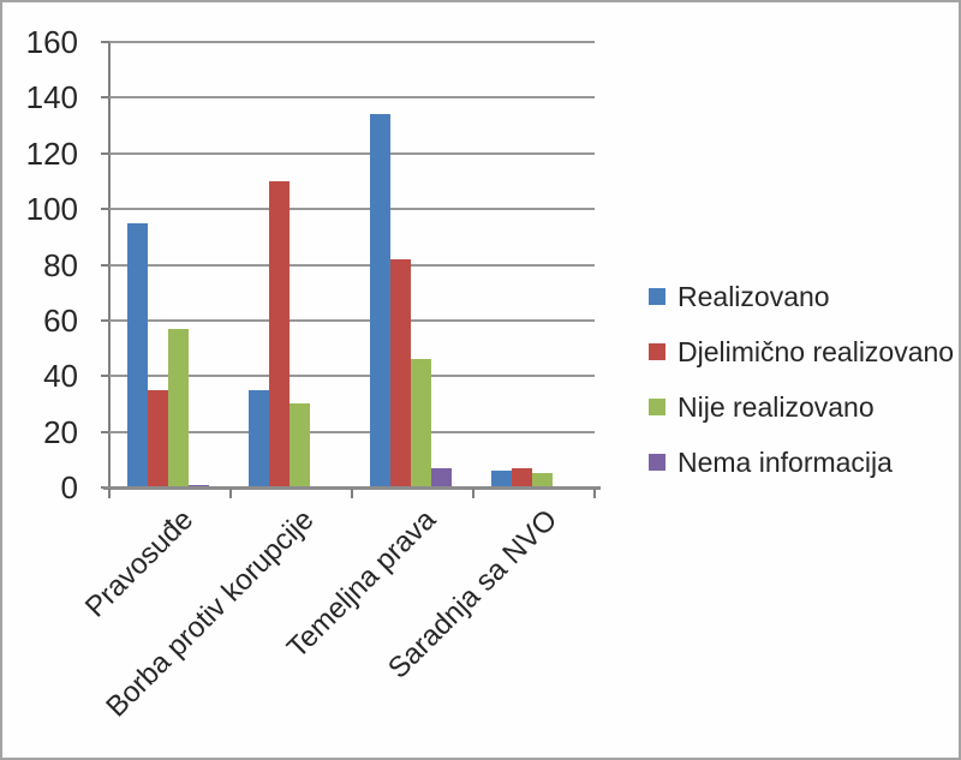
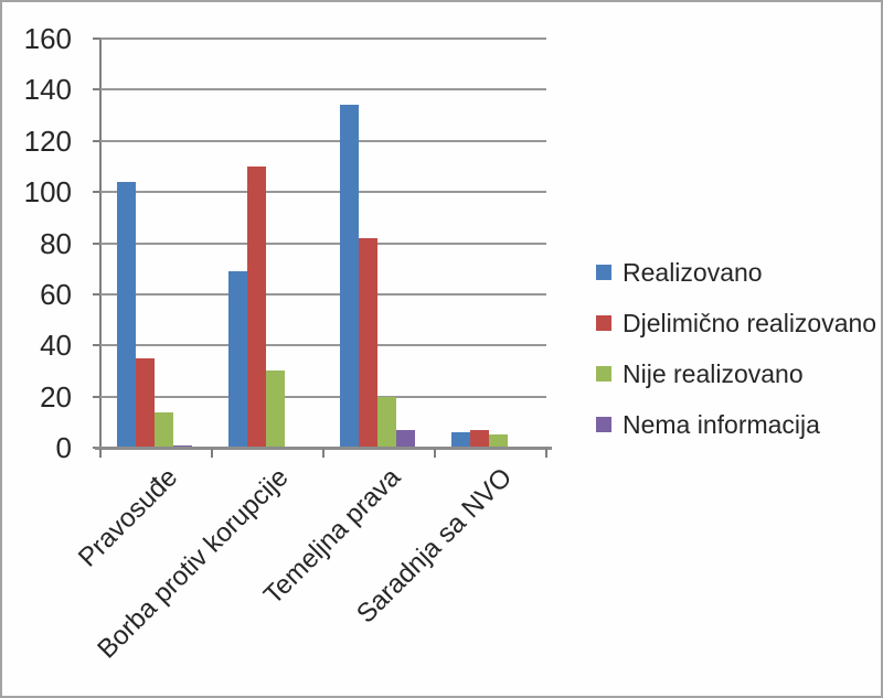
Realizovano/Pravosuđe: 95 -> 104
Nije realizovano/Pravosuđe: 57 -> 14
Realizovano/Borba protiv korupcije: 35 -> 69
Nije realizovano/Temeljna prava: 46 -> 20
